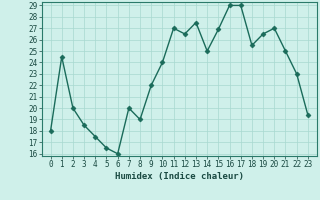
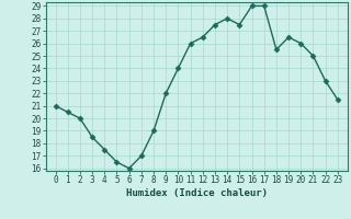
0: 18.0 -> 21.0
1: 24.5 -> 20.5
7: 20.0 -> 17.0
11: 27.0 -> 26.0
14: 25.0 -> 28.0
15: 26.9 -> 27.5
20: 27.0 -> 26.0
23: 19.4 -> 21.5
